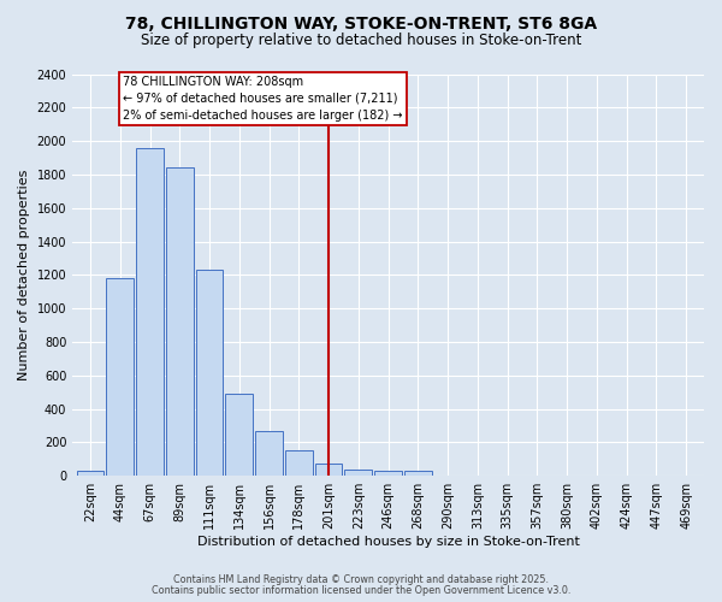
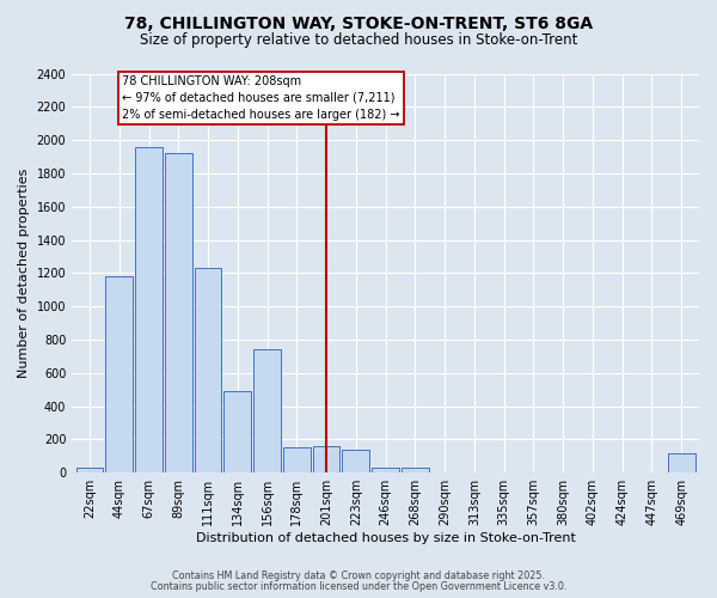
89sqm: 1840 -> 1920
156sqm: 270 -> 740
201sqm: 80 -> 160
223sqm: 40 -> 140
469sqm: 0 -> 120
